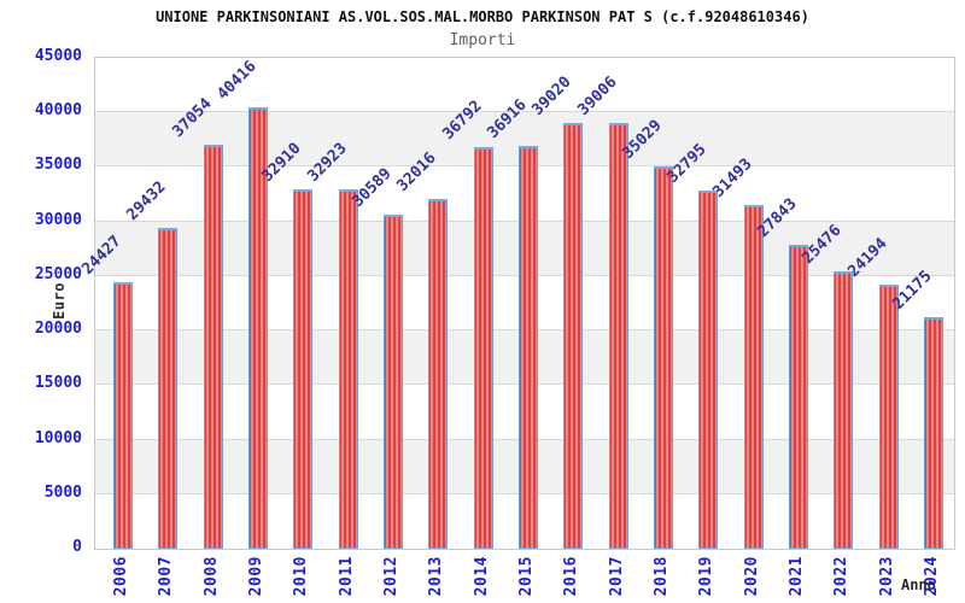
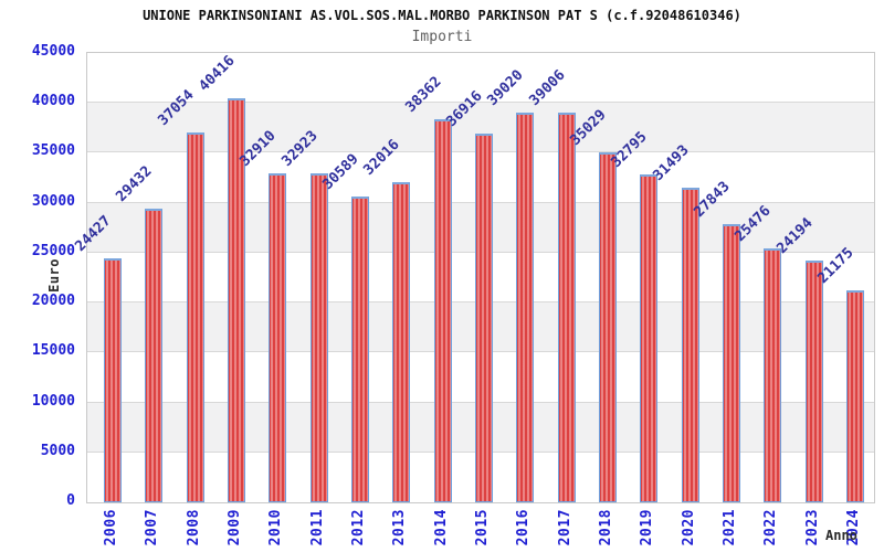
2014: 36792 -> 38362
